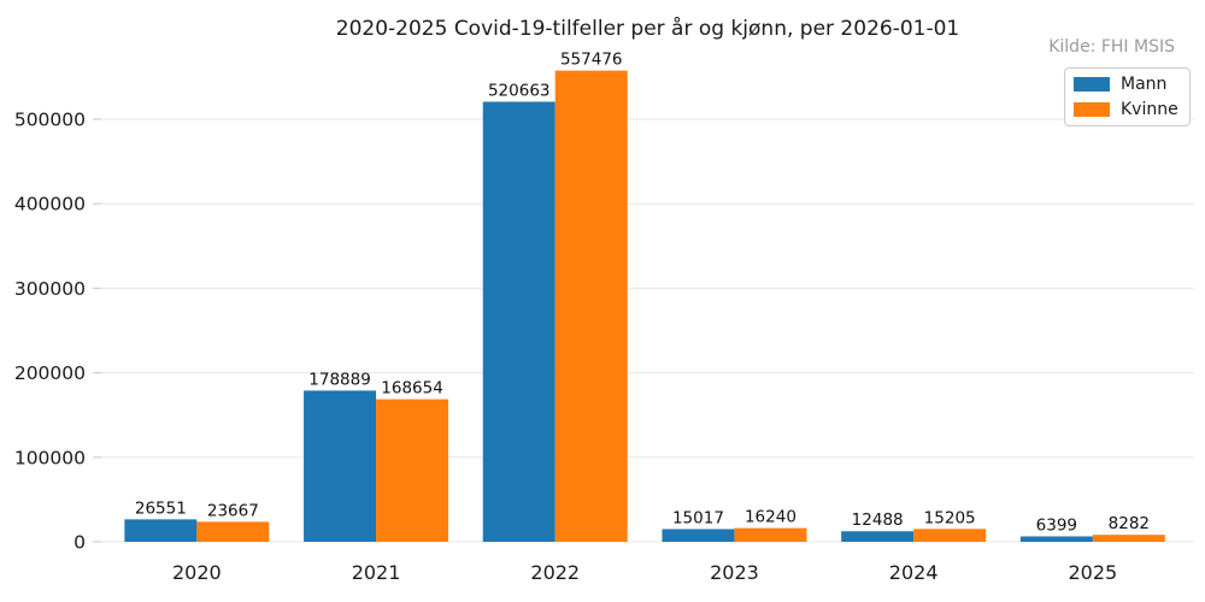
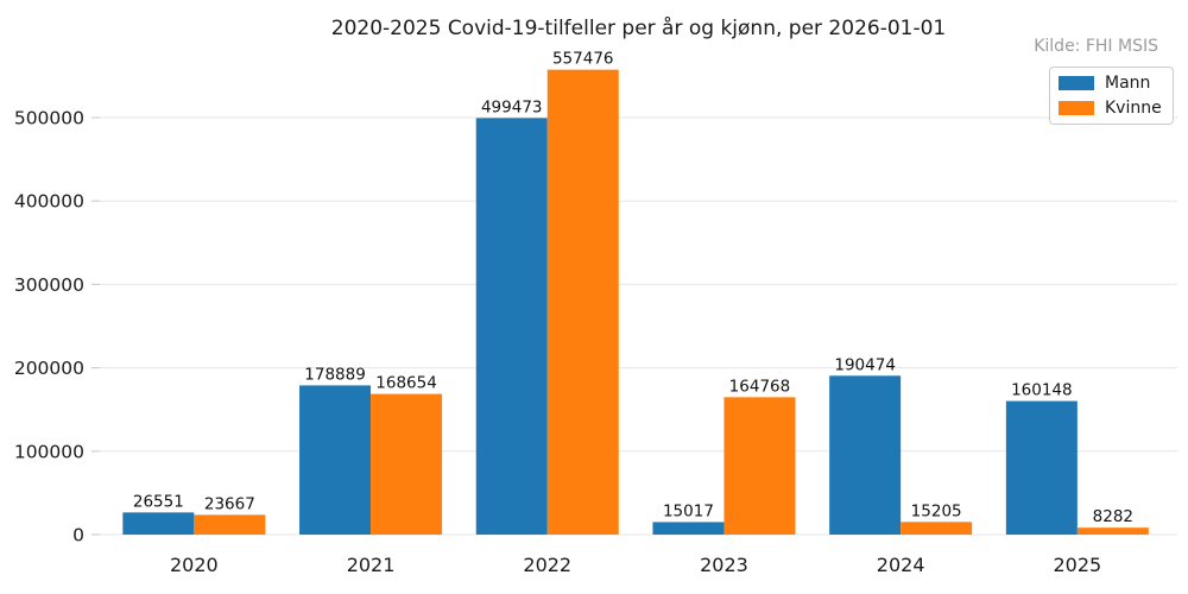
Mann/2022: 520663 -> 499473
Kvinne/2023: 16240 -> 164768
Mann/2024: 12488 -> 190474
Mann/2025: 6399 -> 160148
